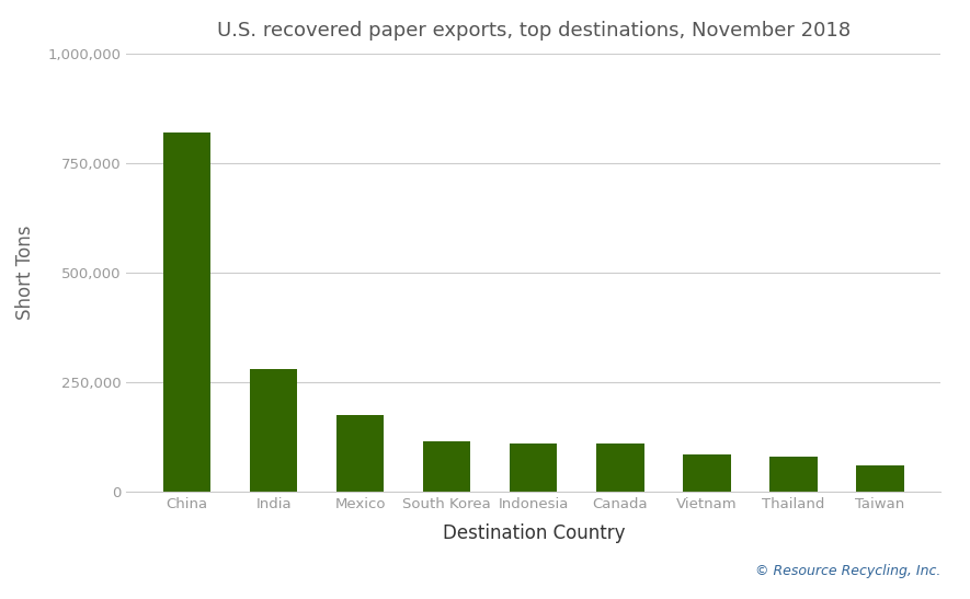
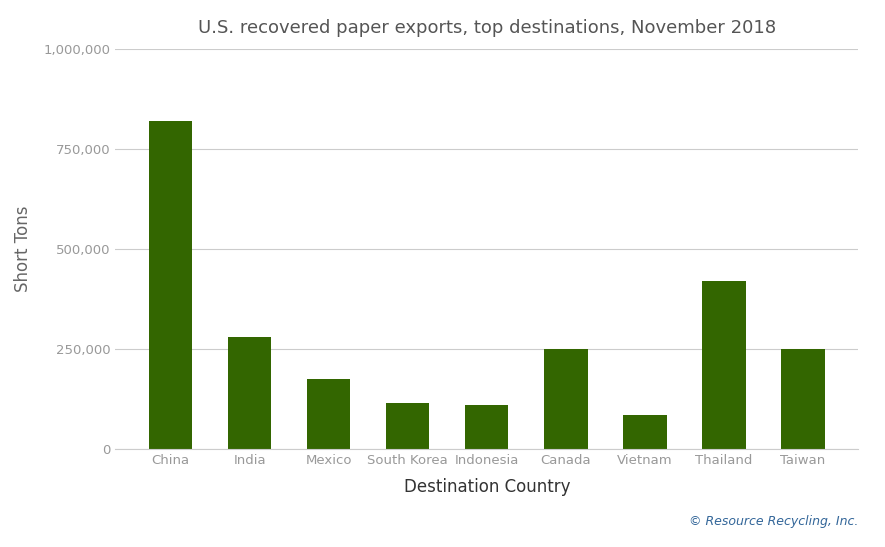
Canada: 110,000 -> 250,000
Thailand: 80,000 -> 420,000
Taiwan: 60,000 -> 250,000
